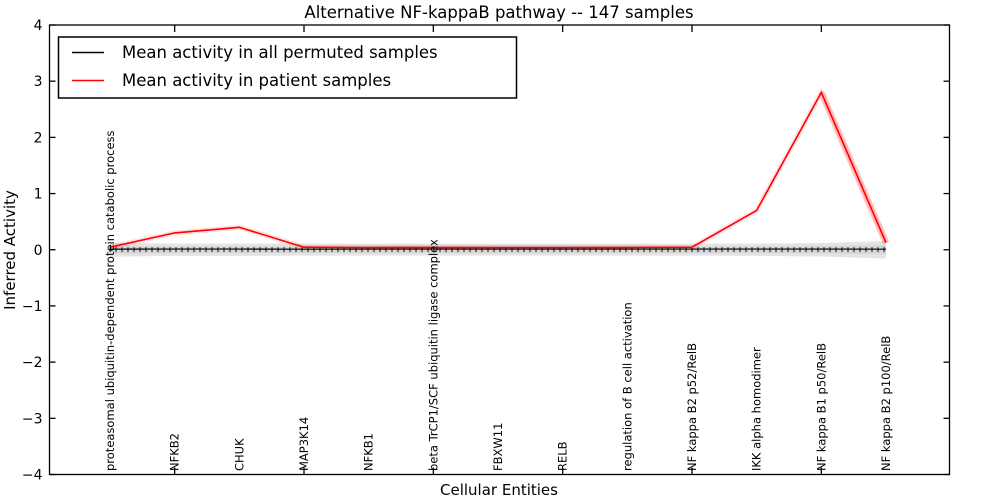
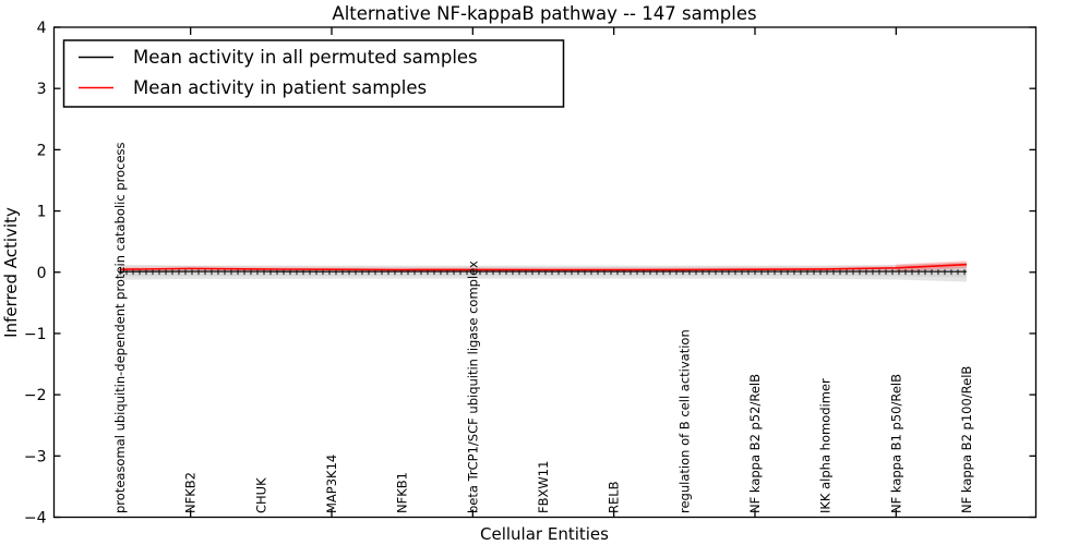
Mean activity in patient samples/NFKB2: 0.3 -> 0.1
Mean activity in patient samples/CHUK: 0.4 -> 0.1
Mean activity in patient samples/IKK alpha homodimer: 0.7 -> 0.1
Mean activity in patient samples/NF kappa B1 p50/RelB: 2.8 -> 0.1
